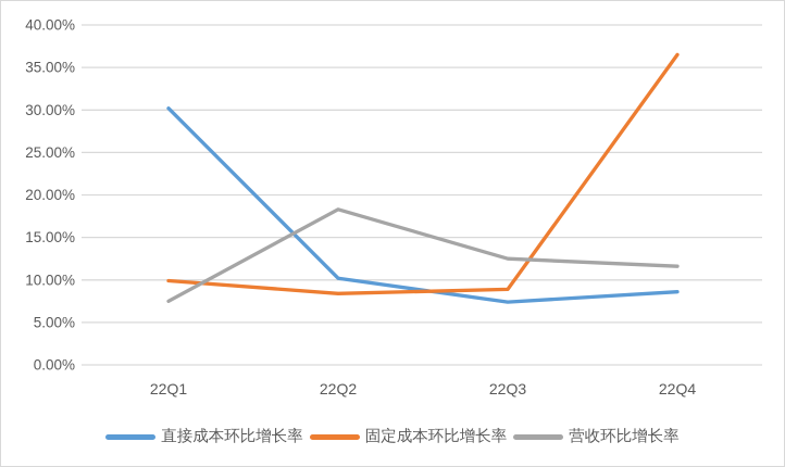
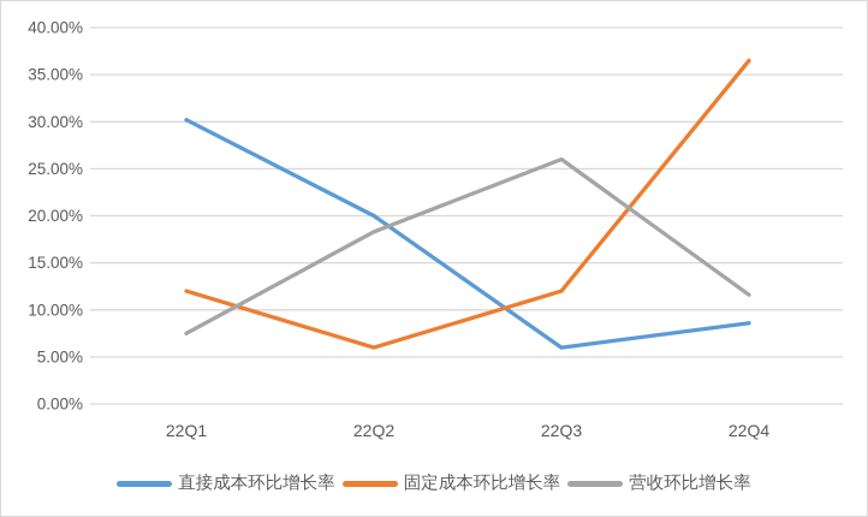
固定成本环比增长率/22Q1: 10% -> 12%
直接成本环比增长率/22Q2: 10% -> 20%
固定成本环比增长率/22Q2: 8% -> 6%
直接成本环比增长率/22Q3: 7% -> 6%
固定成本环比增长率/22Q3: 9% -> 12%
营收环比增长率/22Q3: 12% -> 26%
